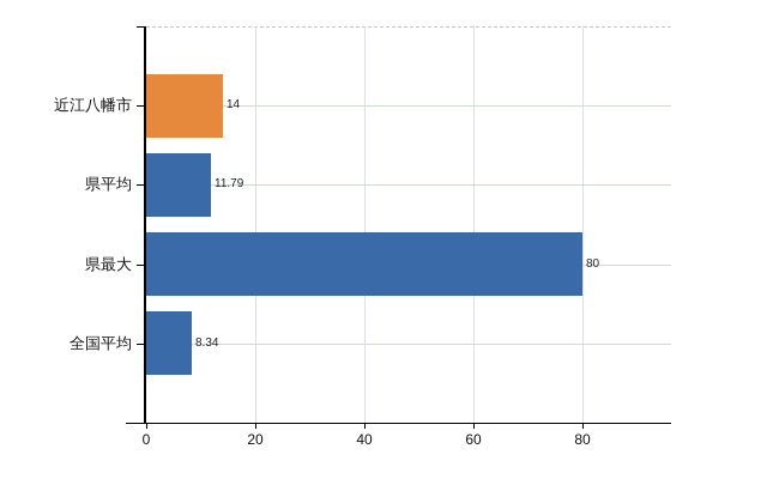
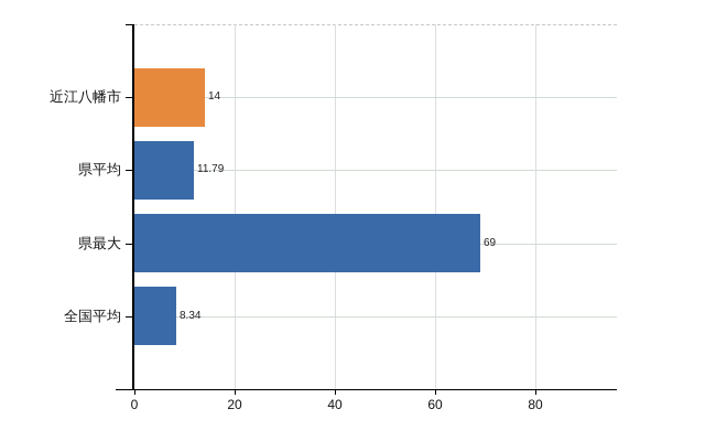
県最大: 80 -> 69
